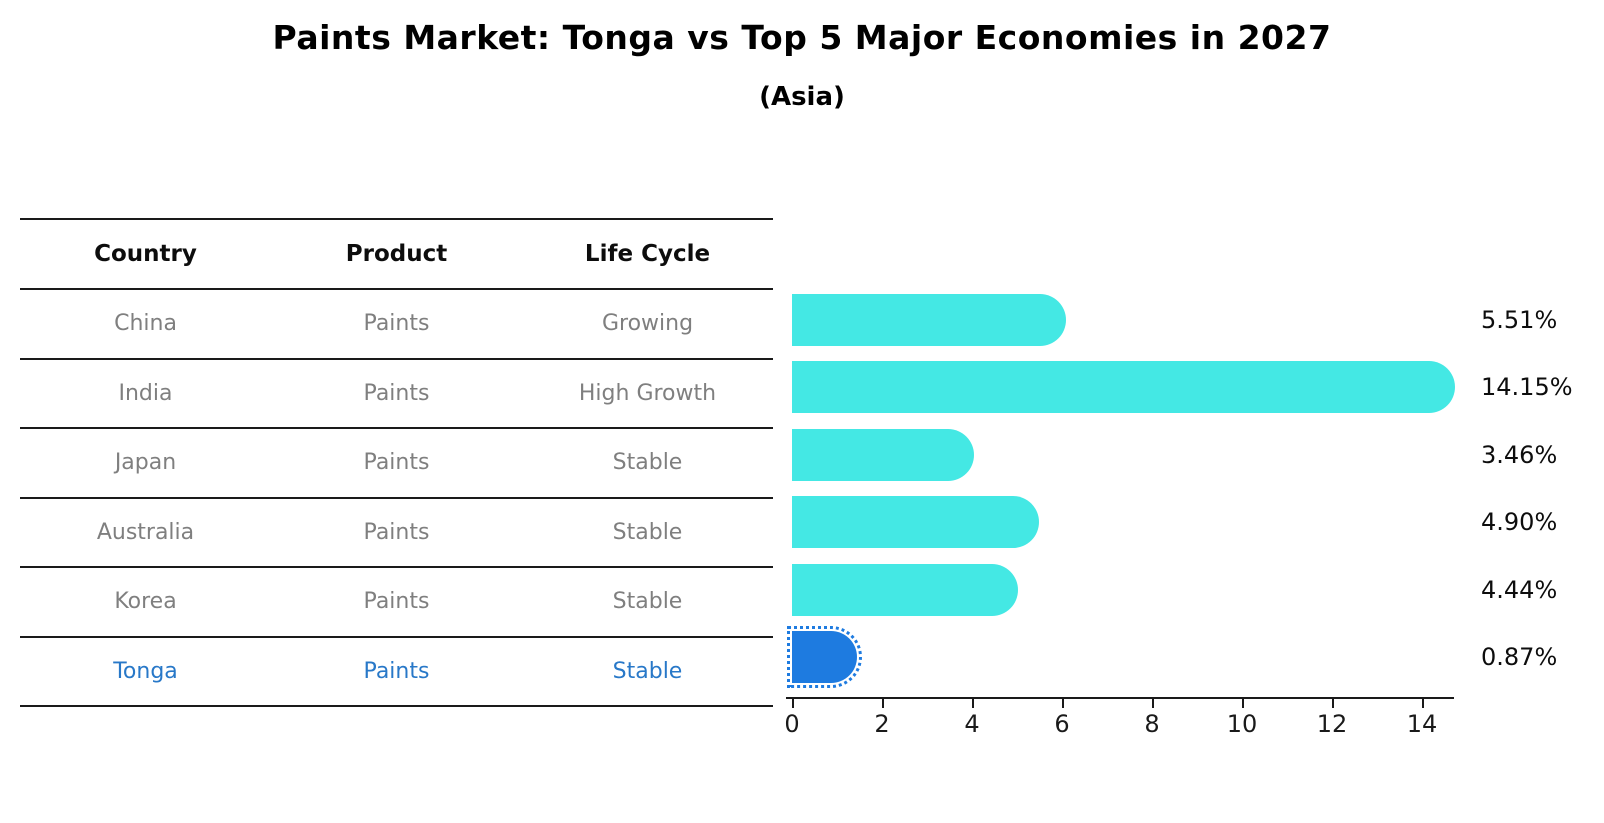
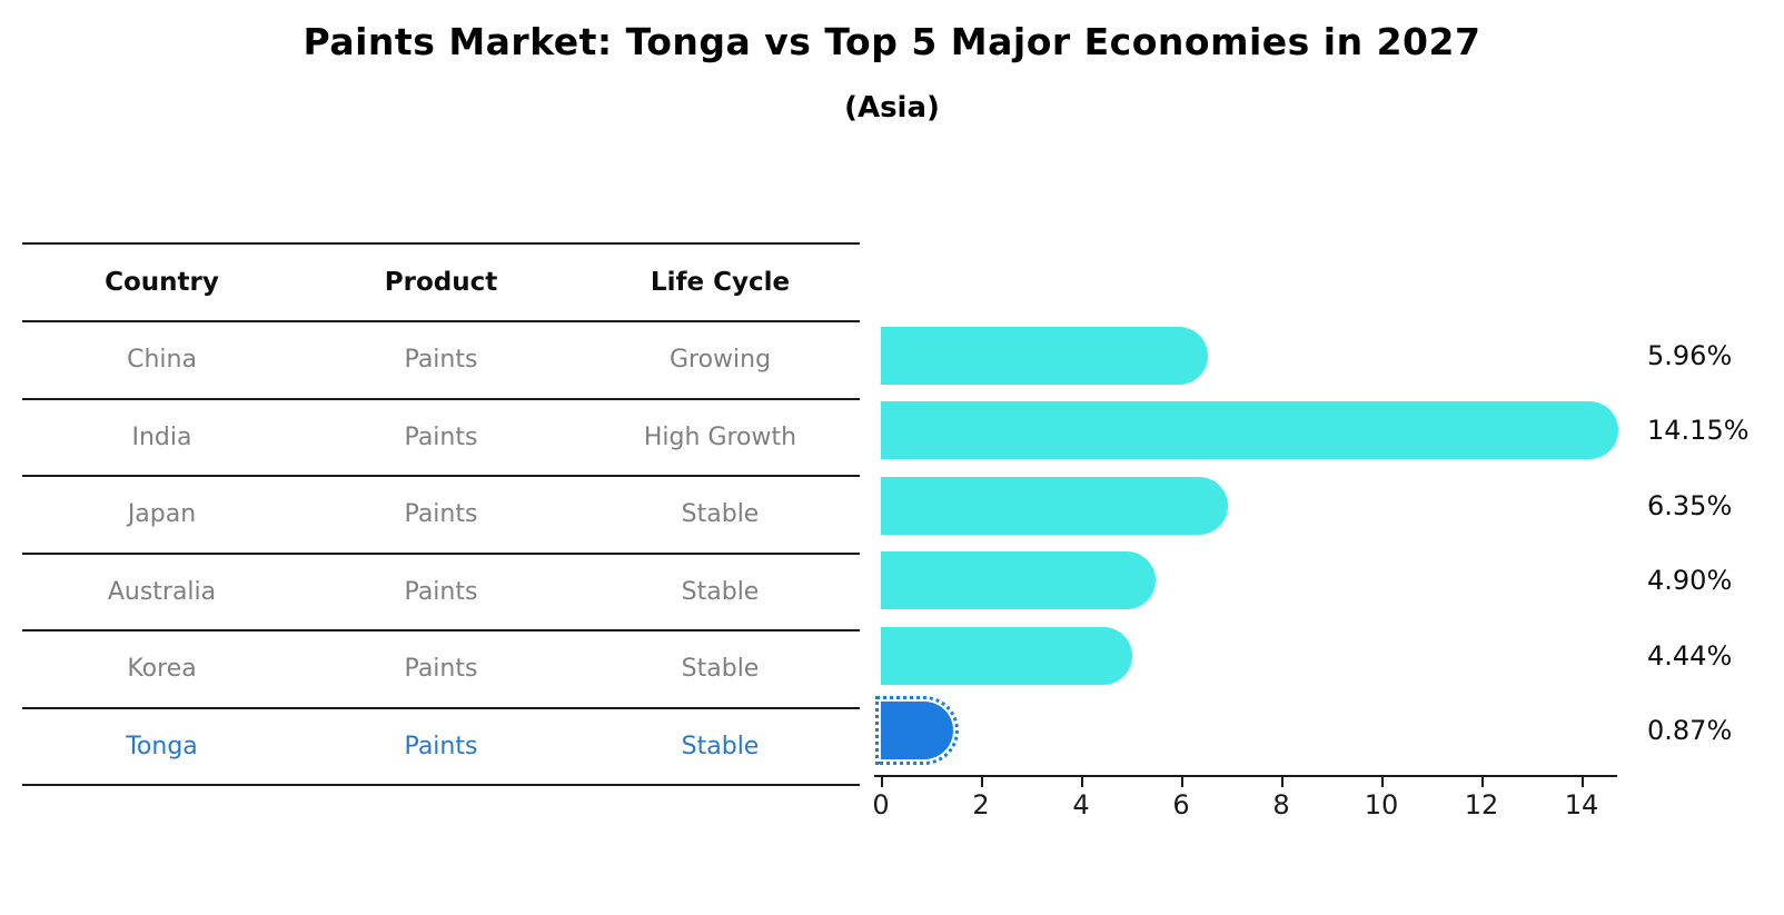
China: 5.51% -> 5.96%
Japan: 3.46% -> 6.35%
